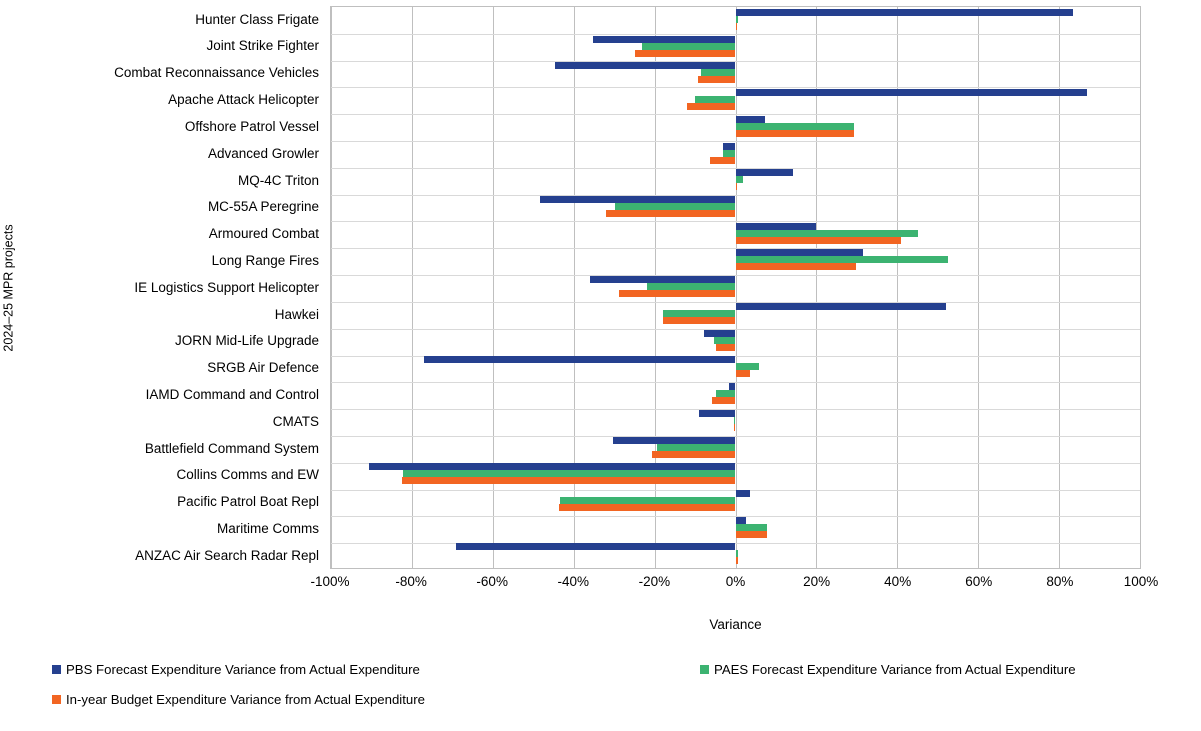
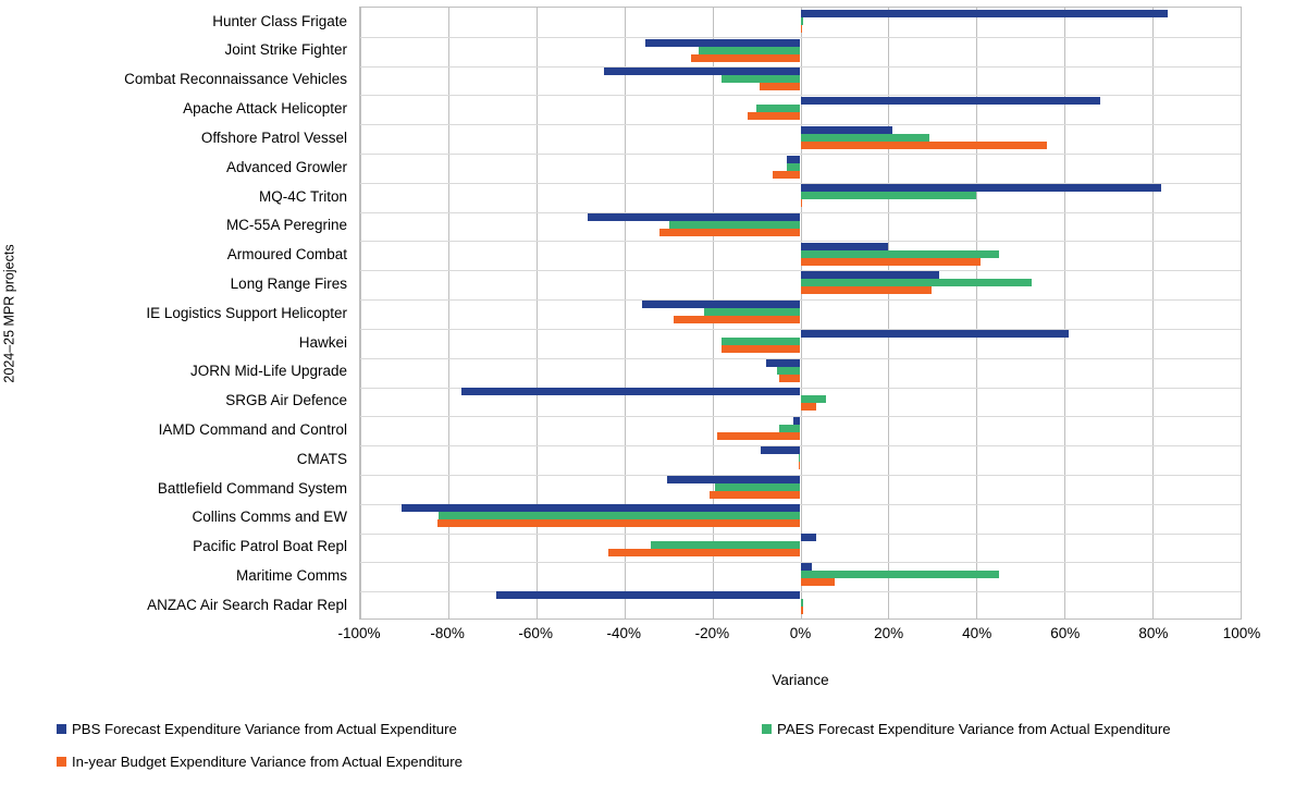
PAES Forecast Expenditure Variance from Actual Expenditure/Combat Reconnaissance Vehicles: -8% -> -18%
PBS Forecast Expenditure Variance from Actual Expenditure/Apache Attack Helicopter: 87% -> 68%
PBS Forecast Expenditure Variance from Actual Expenditure/Offshore Patrol Vessel: 7% -> 21%
In-year Budget Expenditure Variance from Actual Expenditure/Offshore Patrol Vessel: 29% -> 56%
PBS Forecast Expenditure Variance from Actual Expenditure/MQ-4C Triton: 14% -> 82%
PAES Forecast Expenditure Variance from Actual Expenditure/MQ-4C Triton: 2% -> 40%
PBS Forecast Expenditure Variance from Actual Expenditure/Hawkei: 52% -> 61%
In-year Budget Expenditure Variance from Actual Expenditure/IAMD Command and Control: -6% -> -19%
PAES Forecast Expenditure Variance from Actual Expenditure/Pacific Patrol Boat Repl: -44% -> -34%
PAES Forecast Expenditure Variance from Actual Expenditure/Maritime Comms: 8% -> 45%
